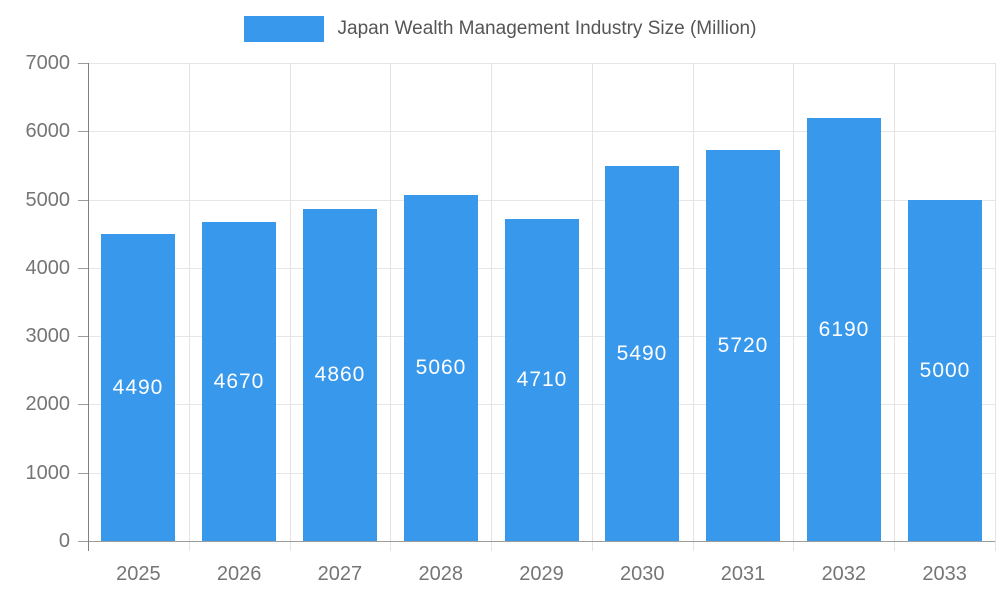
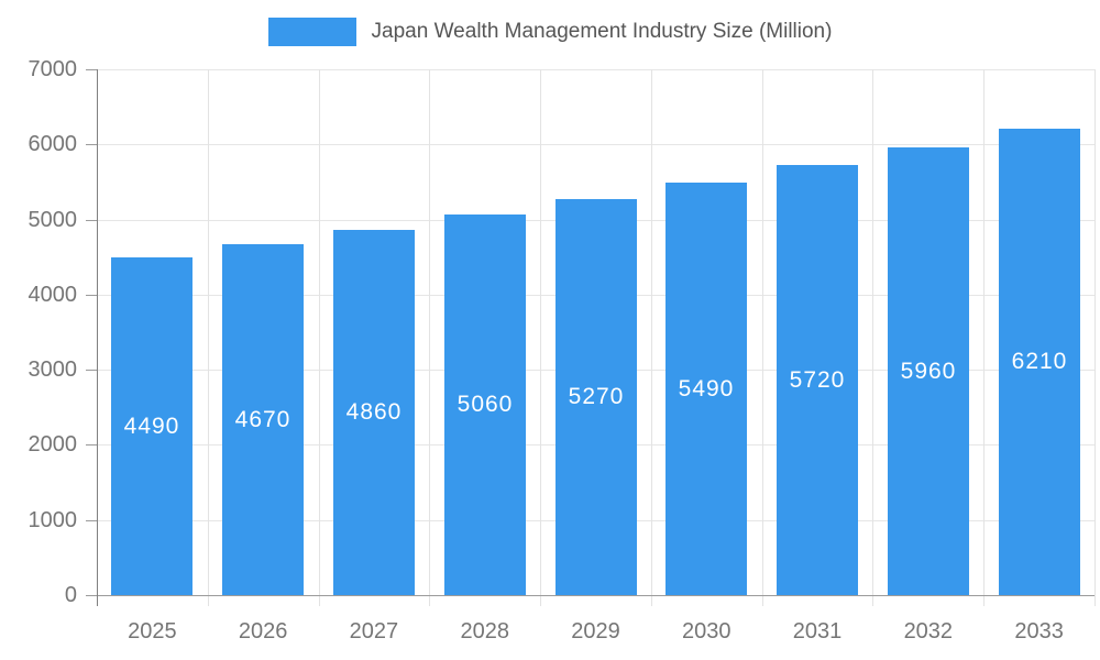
2029: 4710 -> 5270
2032: 6190 -> 5960
2033: 5000 -> 6210
